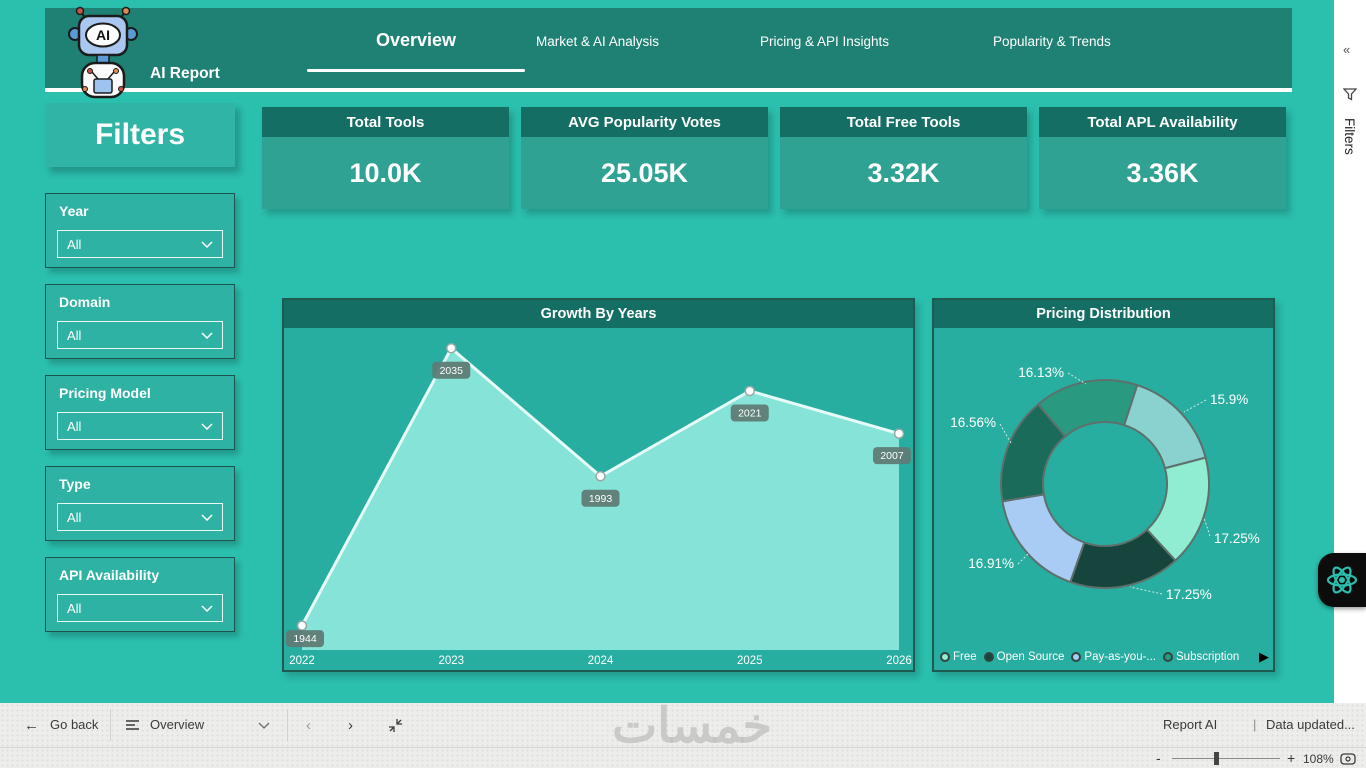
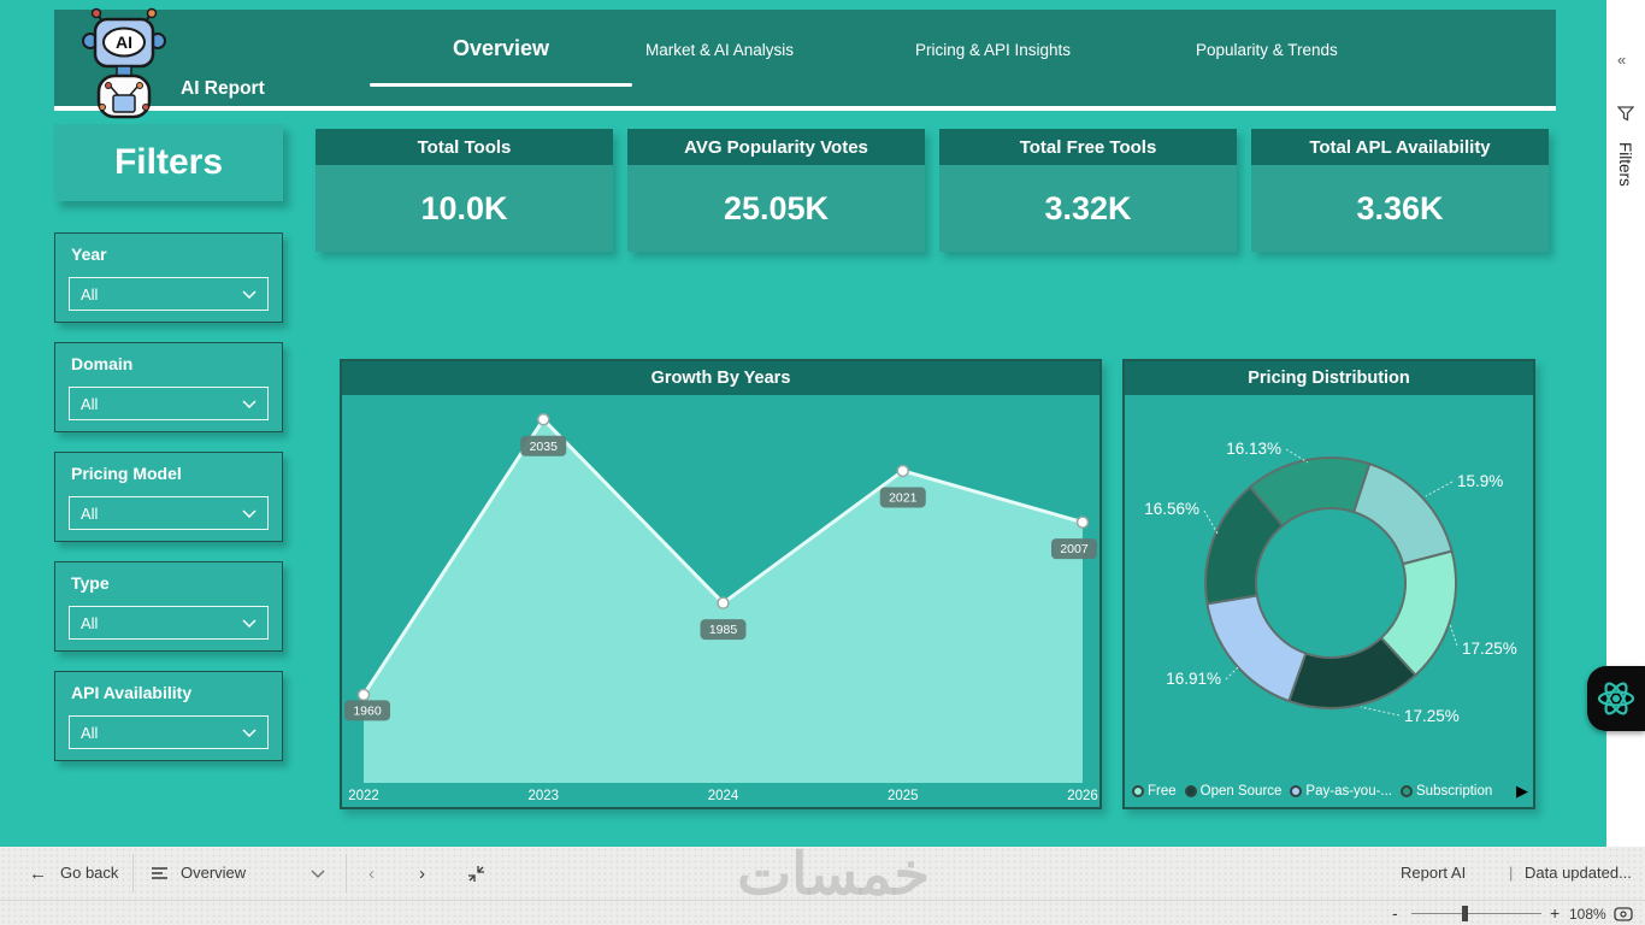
Growth By Years/2022: 1944 -> 1960
Growth By Years/2024: 1993 -> 1985
